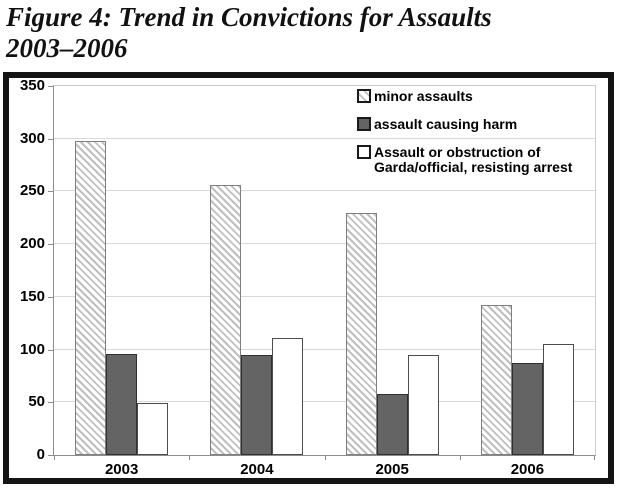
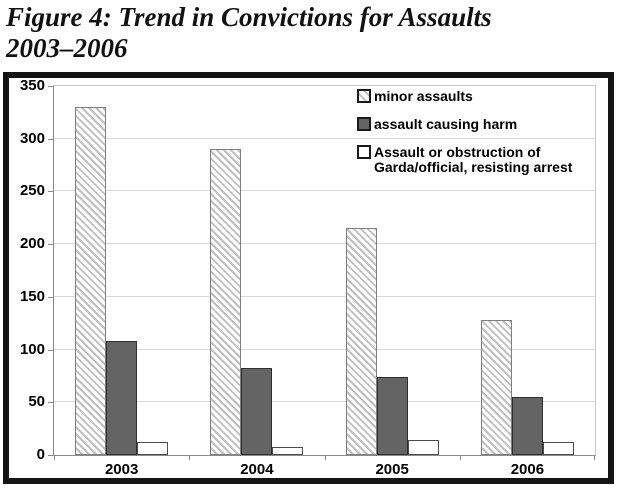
minor assaults/2003: 298 -> 330
assault causing harm/2003: 96 -> 108
Assault or obstruction of Garda/official, resisting arrest/2003: 49 -> 12
minor assaults/2004: 256 -> 290
assault causing harm/2004: 95 -> 83
Assault or obstruction of Garda/official, resisting arrest/2004: 111 -> 8
minor assaults/2005: 230 -> 215
assault causing harm/2005: 58 -> 74
Assault or obstruction of Garda/official, resisting arrest/2005: 95 -> 14
minor assaults/2006: 142 -> 128
assault causing harm/2006: 87 -> 55
Assault or obstruction of Garda/official, resisting arrest/2006: 105 -> 12
